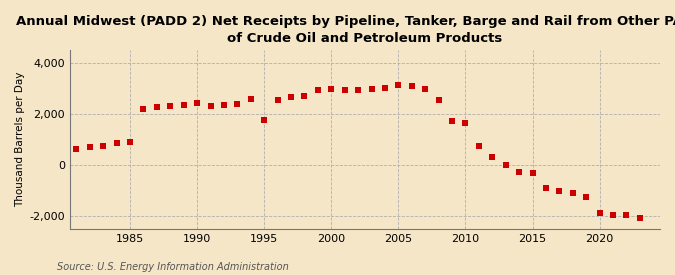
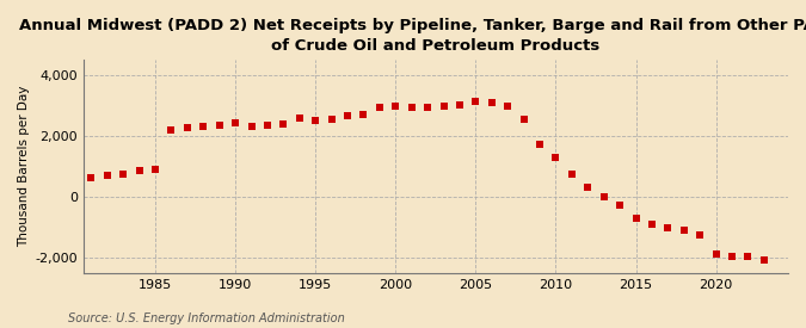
1995: 1,750 -> 2,500
2010: 1,650 -> 1,300
2015: -300 -> -700
